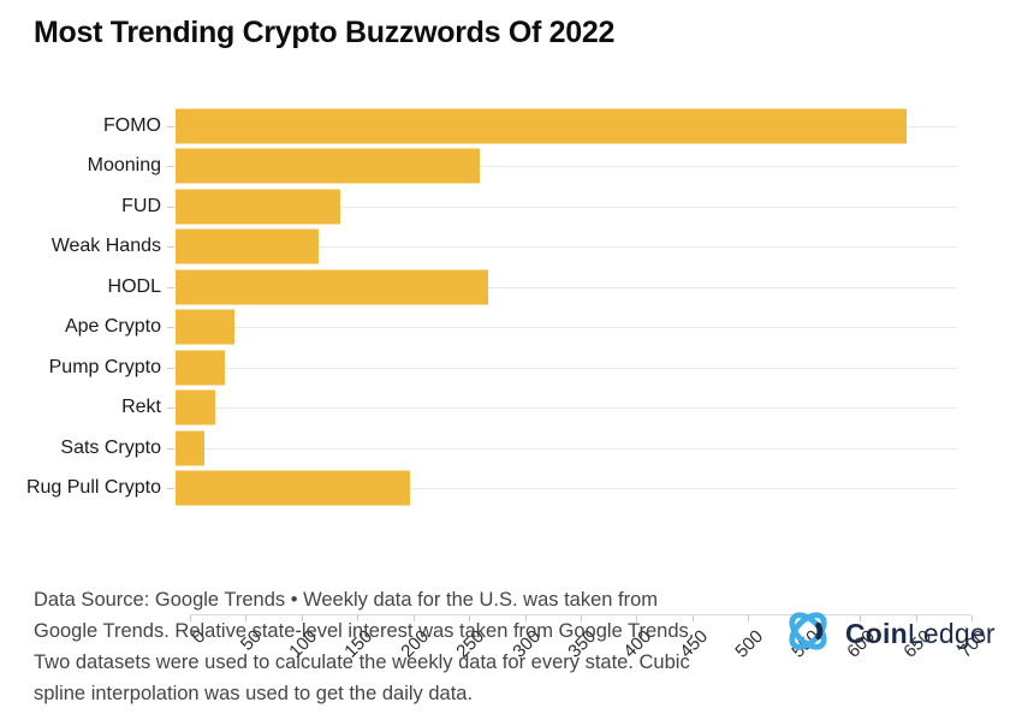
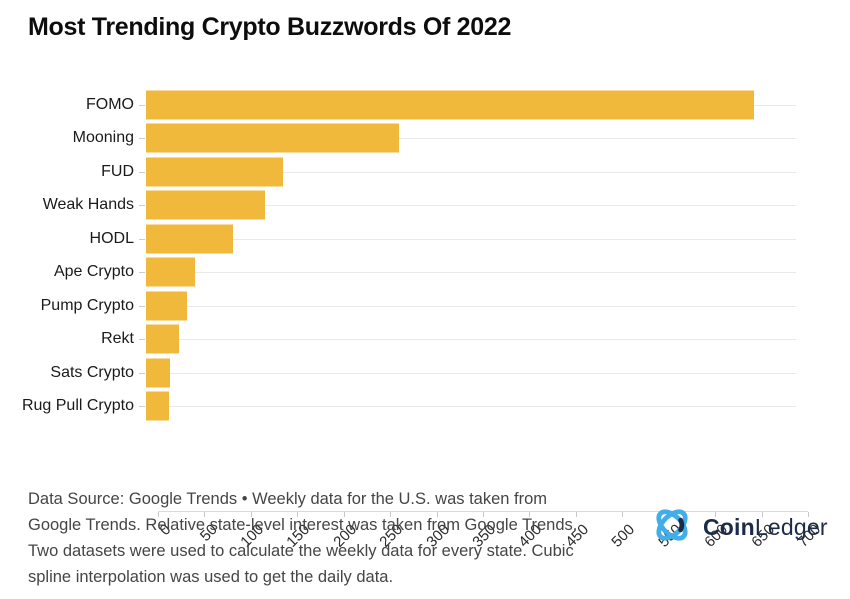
HODL: 280 -> 90
Rug Pull Crypto: 210 -> 20
